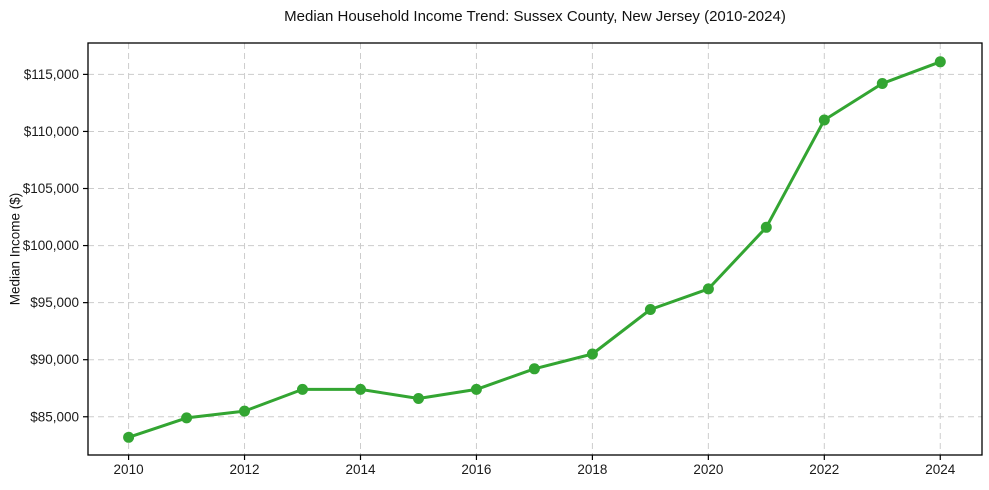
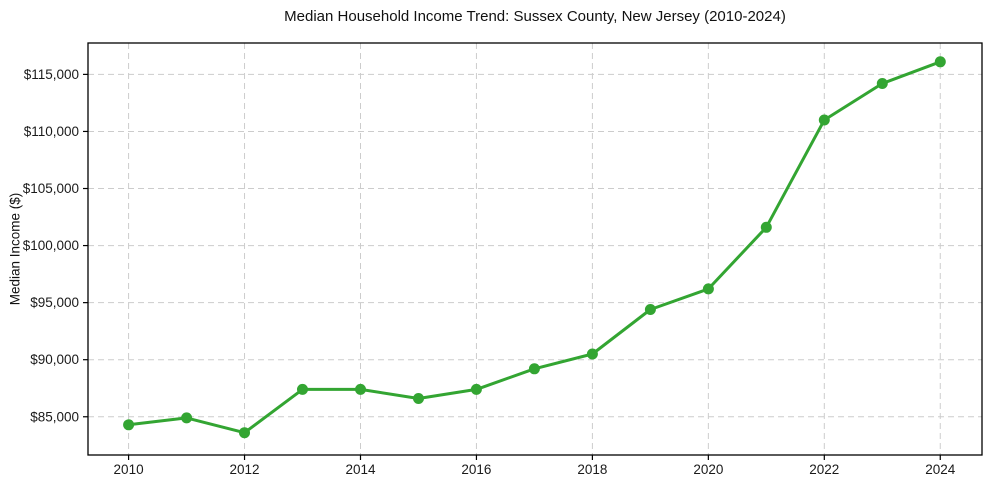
2010: $83200 -> $84300
2012: $85500 -> $83600
